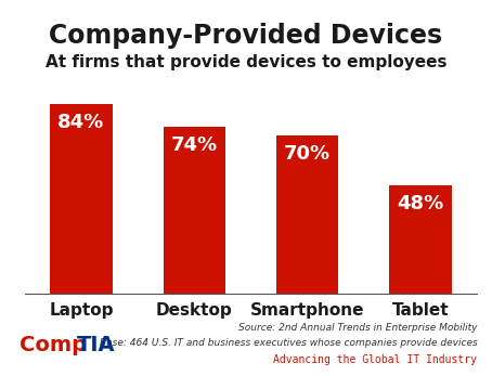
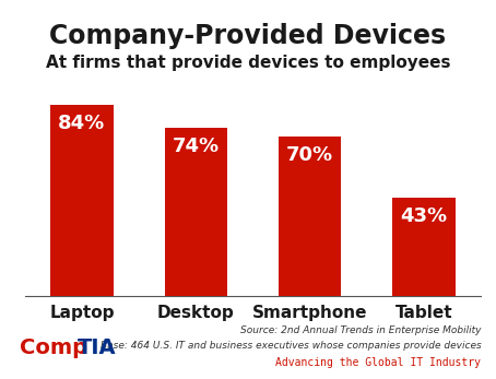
Tablet: 48% -> 43%
